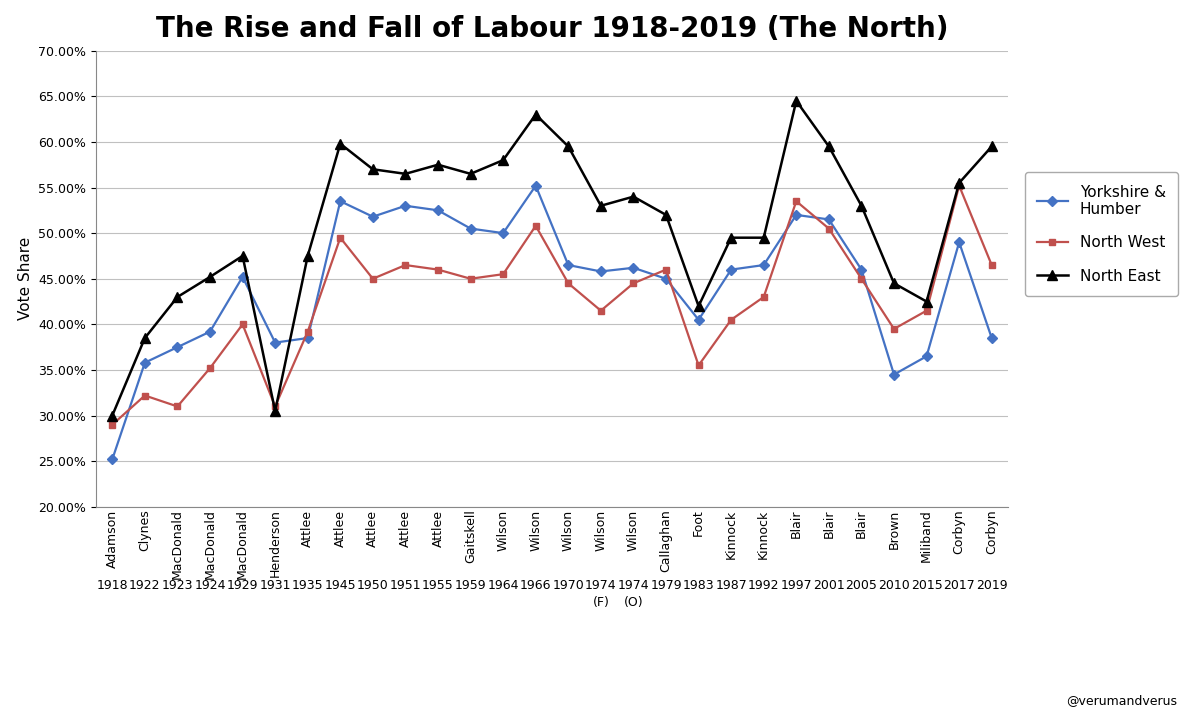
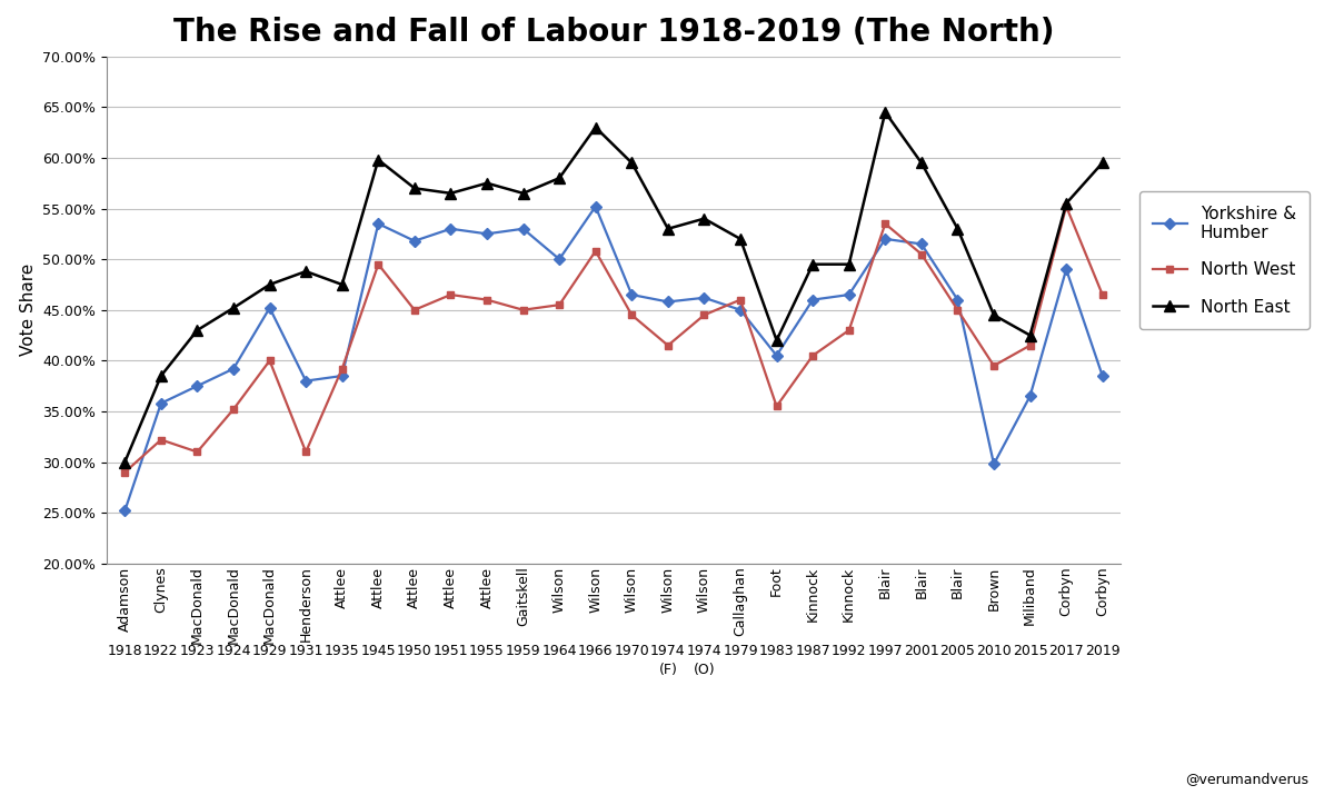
North East/Henderson: 30.5% -> 48.8%
Yorkshire & Humber/Gaitskell: 50.5% -> 53.0%
Yorkshire & Humber/Brown: 34.5% -> 29.8%
